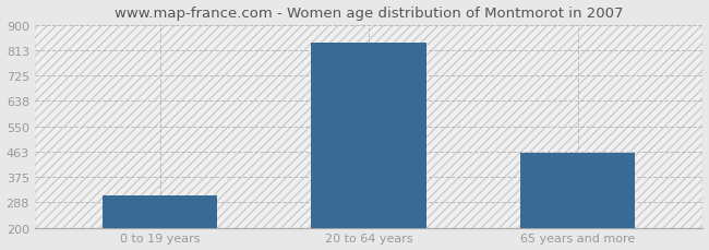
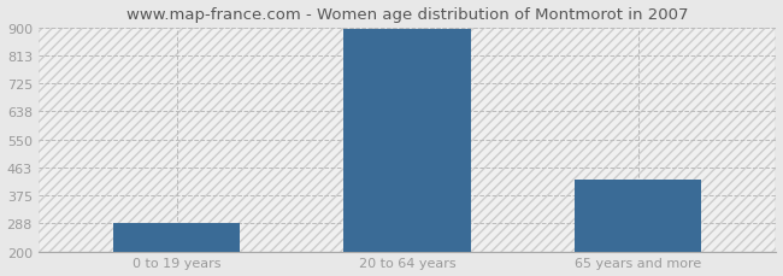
0 to 19 years: 310 -> 288
20 to 64 years: 840 -> 897
65 years and more: 460 -> 425
